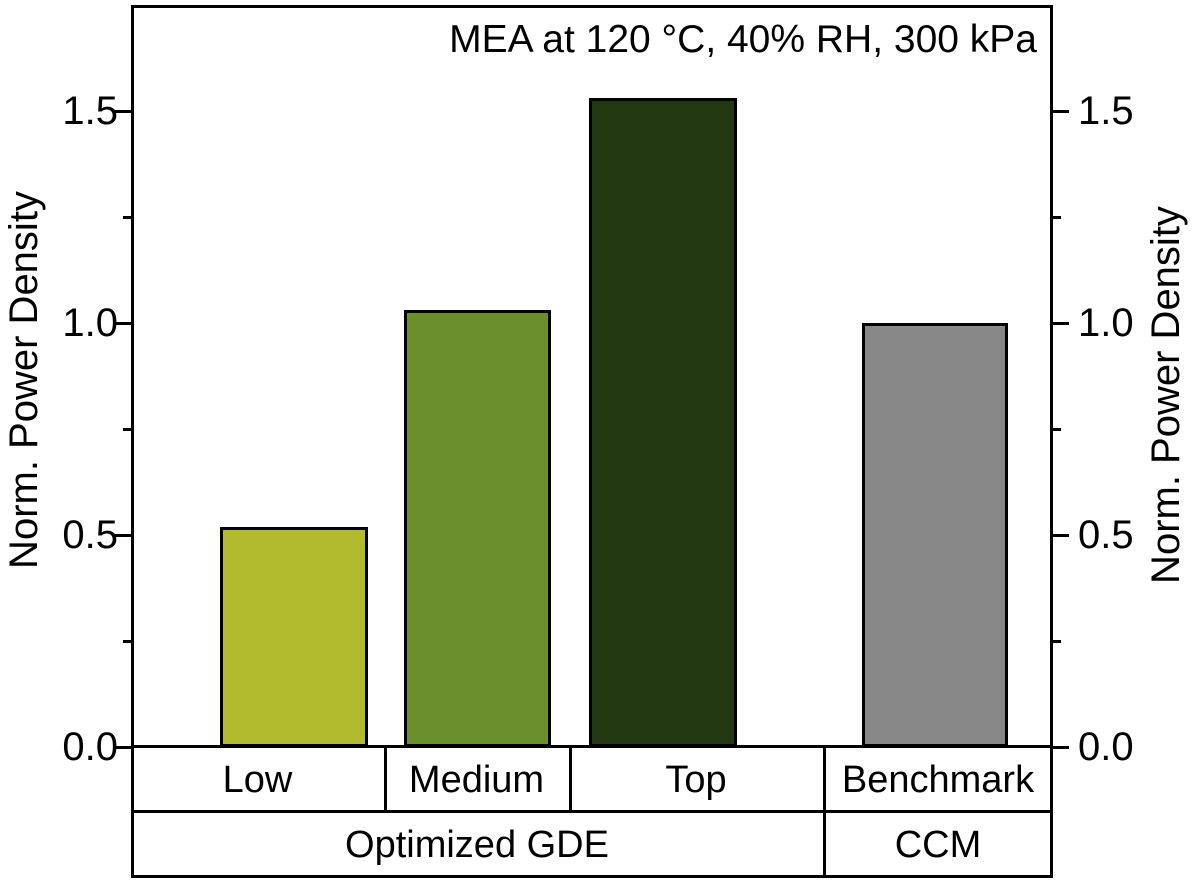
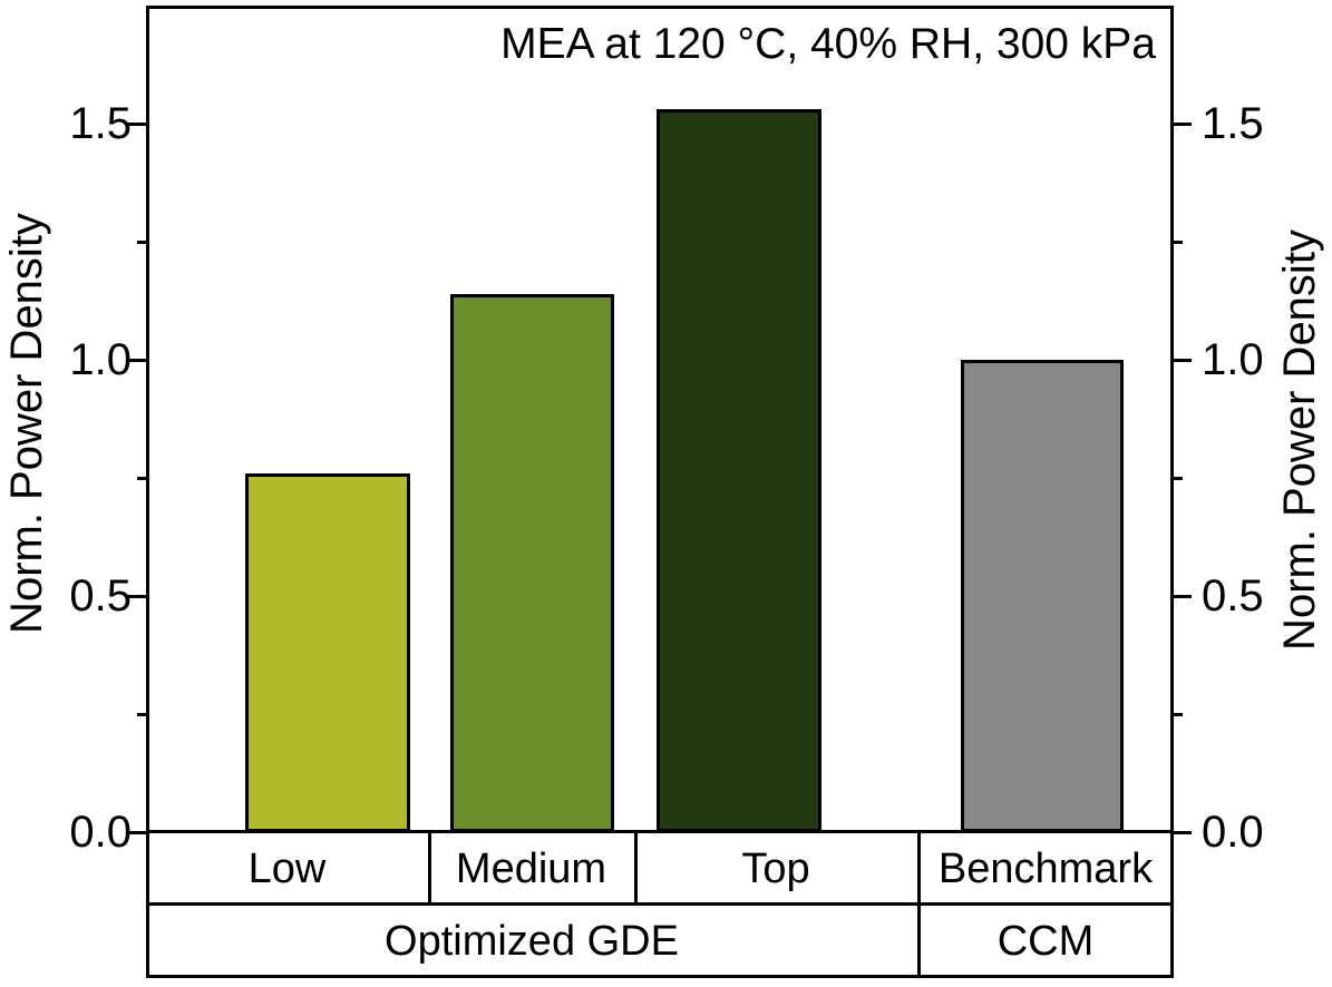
Low: 0.52 -> 0.76
Medium: 1.03 -> 1.14
